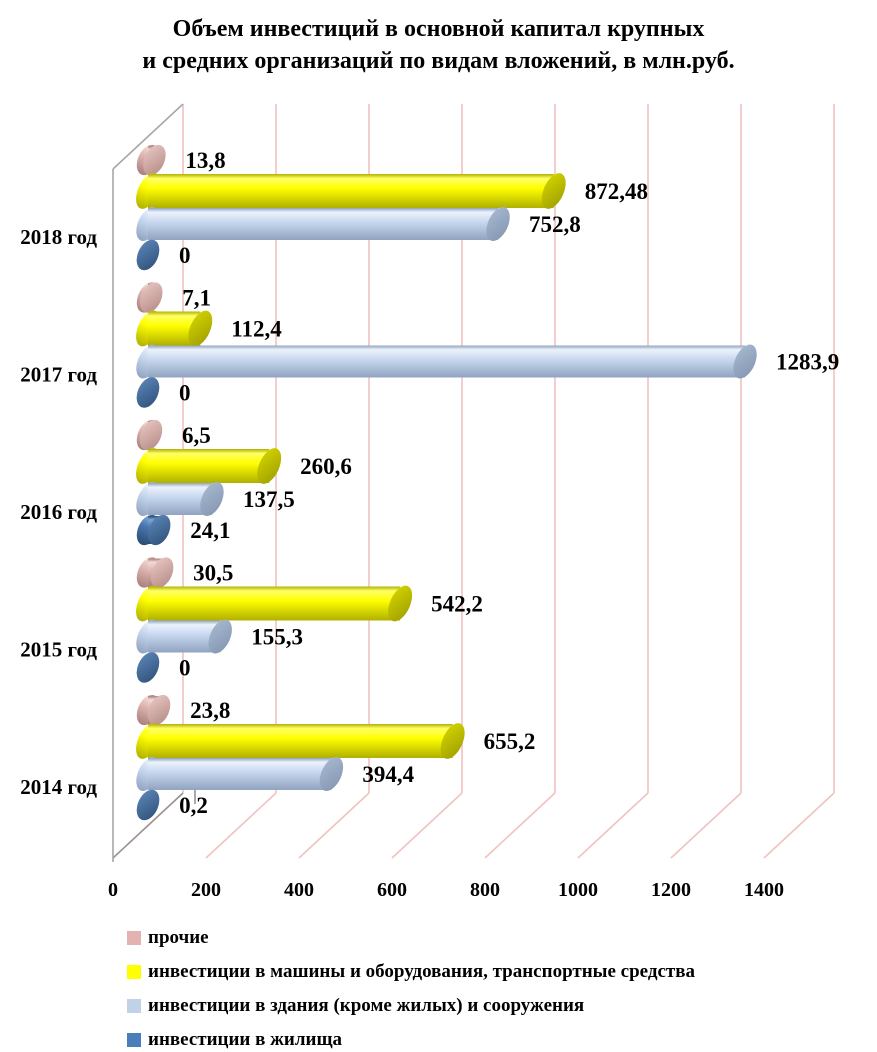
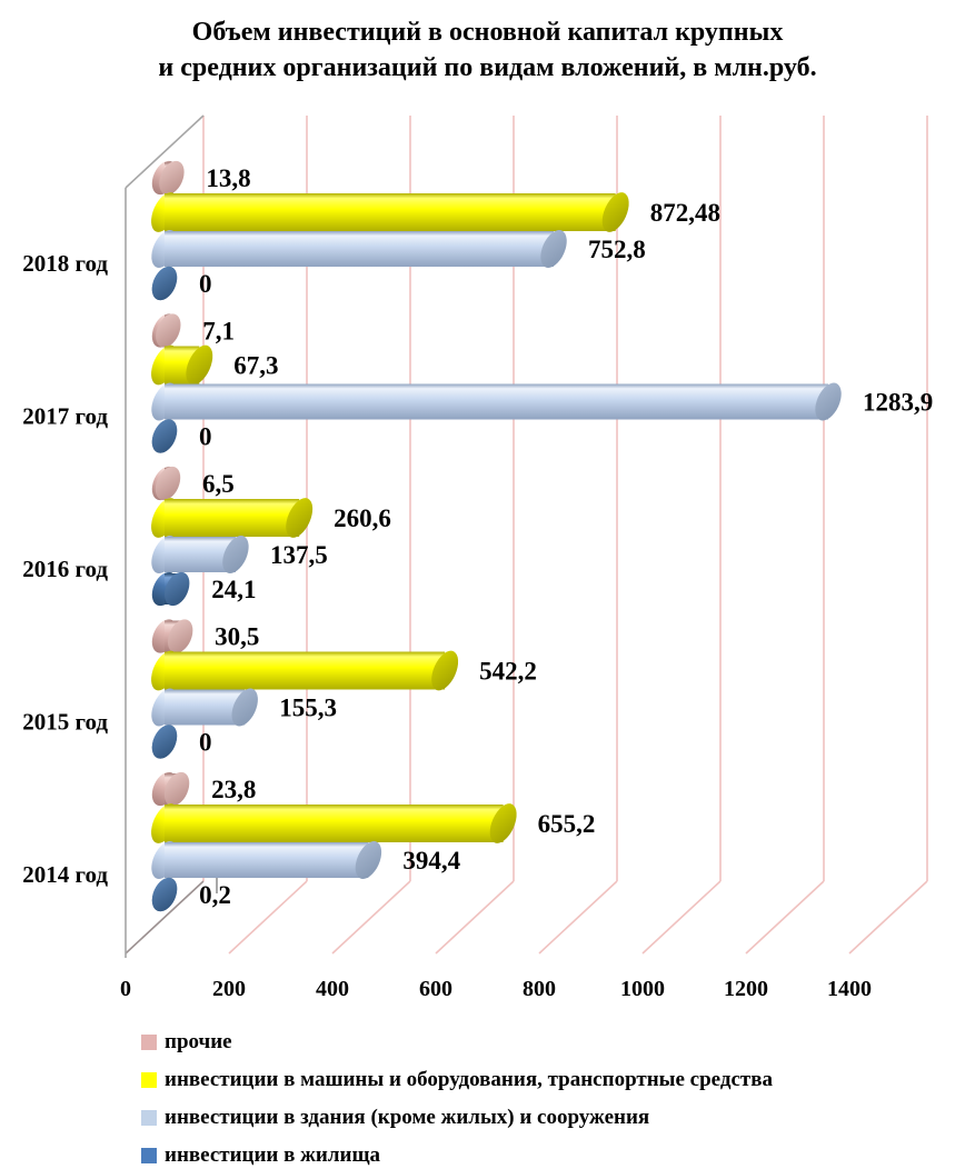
инвестиции в машины и оборудования, транспортные средства/2017 год: 112,4 -> 67,3
